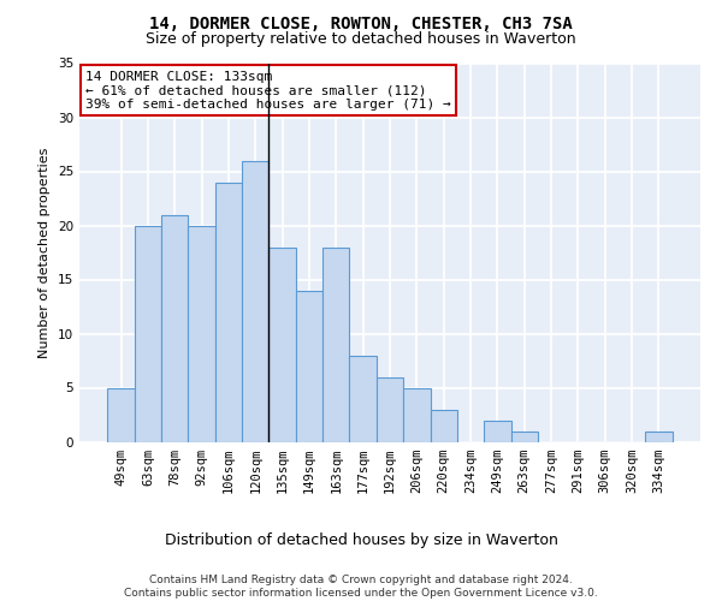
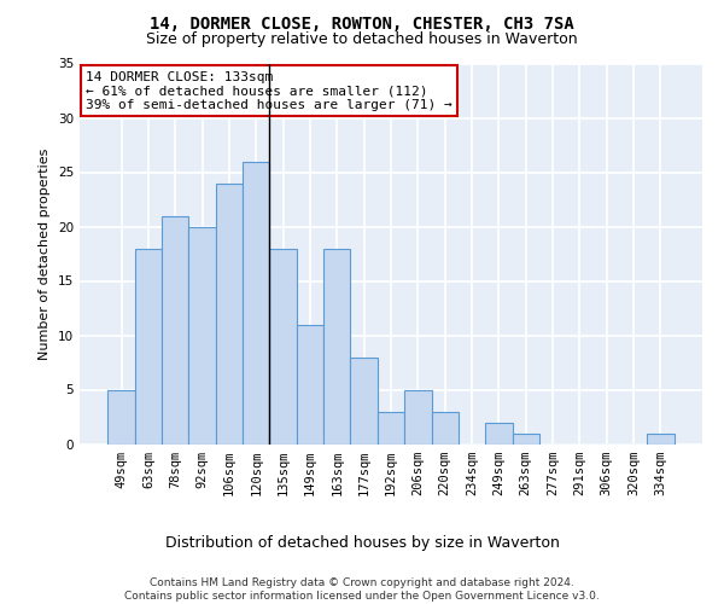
63sqm: 20 -> 18
149sqm: 14 -> 11
192sqm: 6 -> 3
